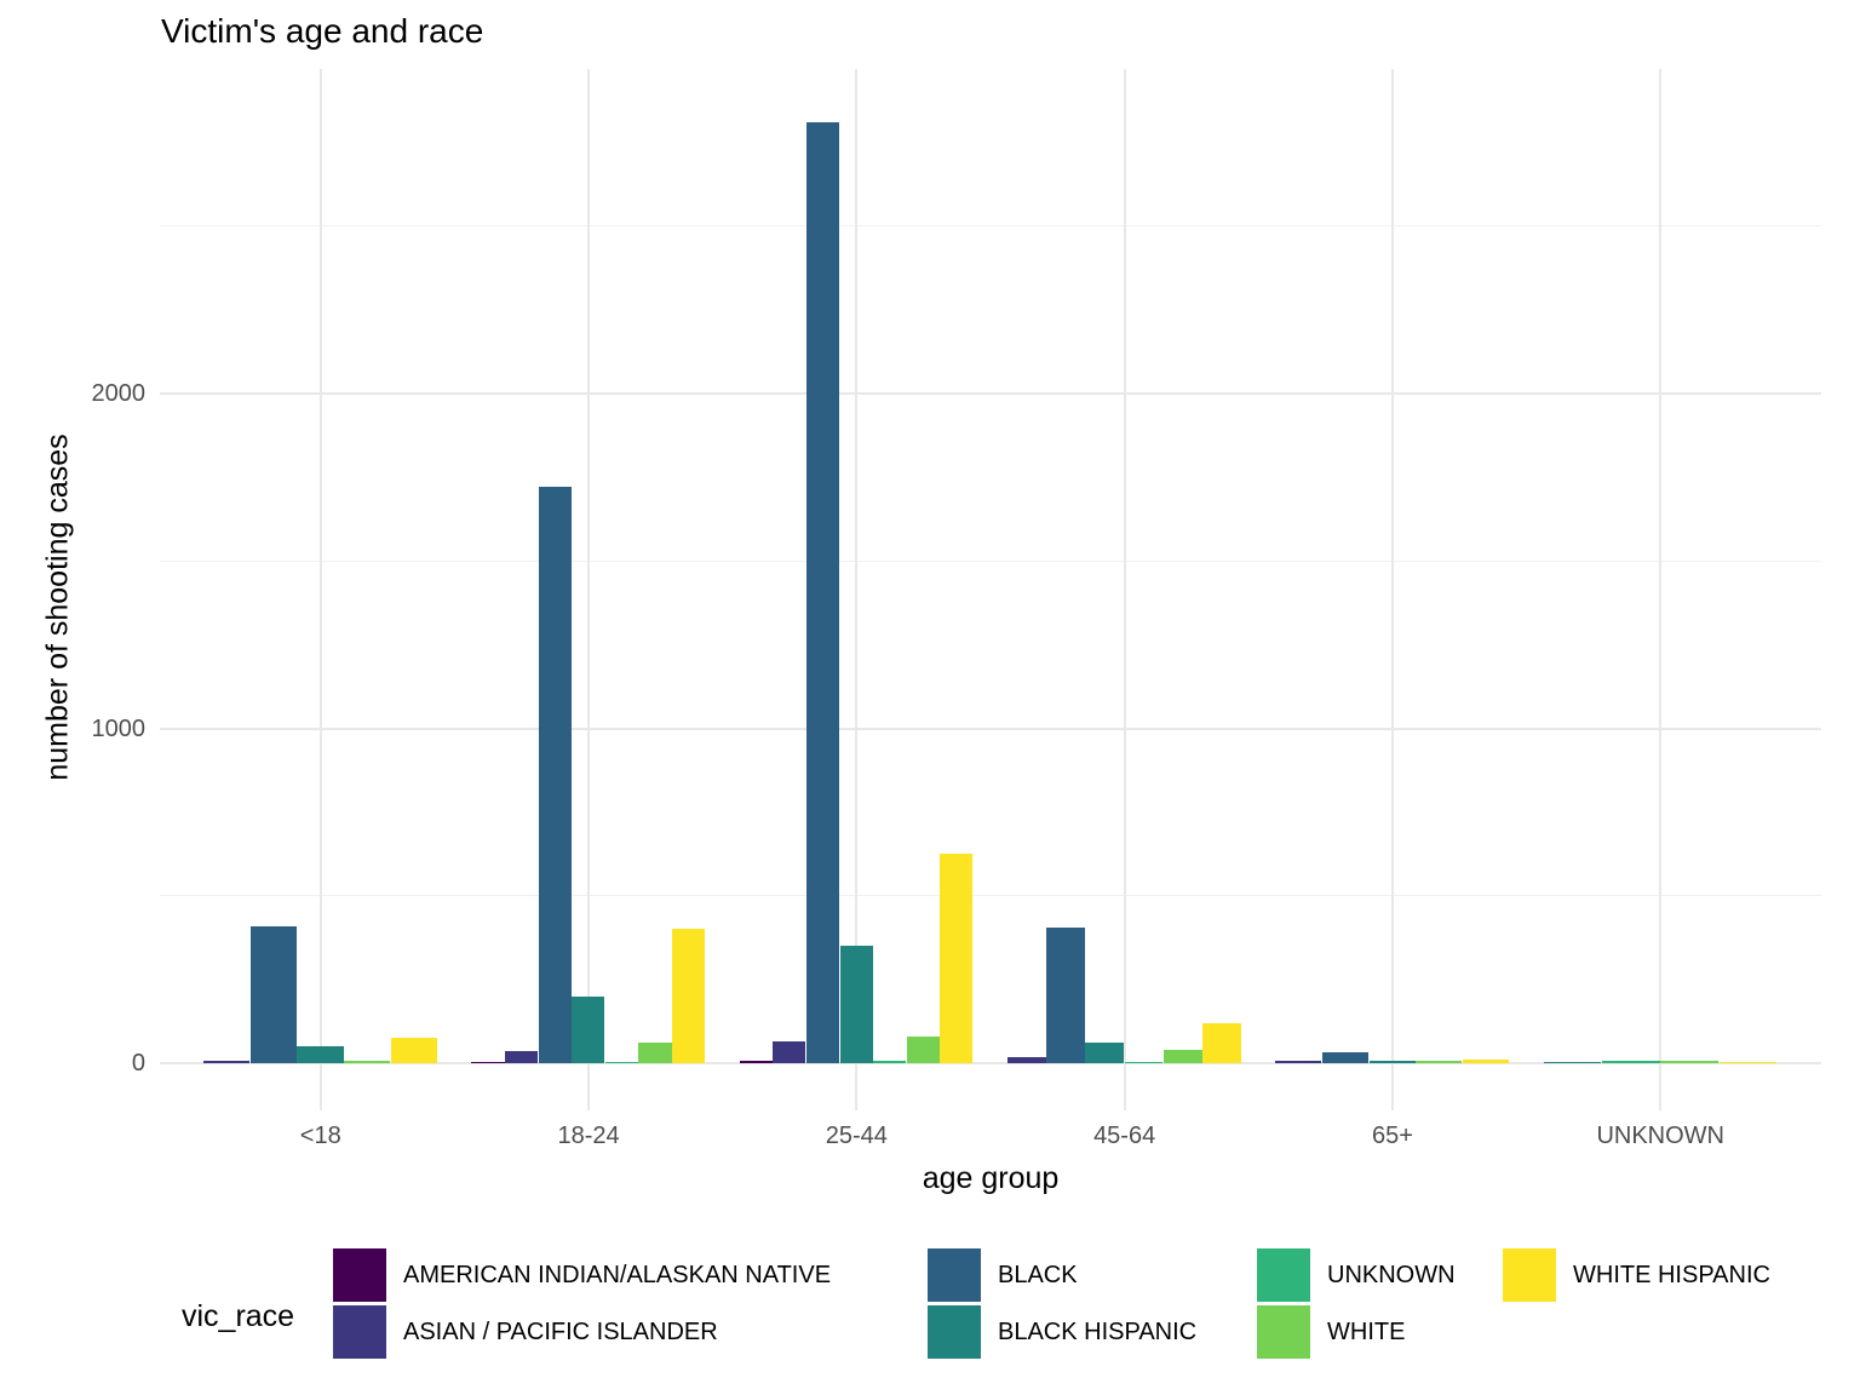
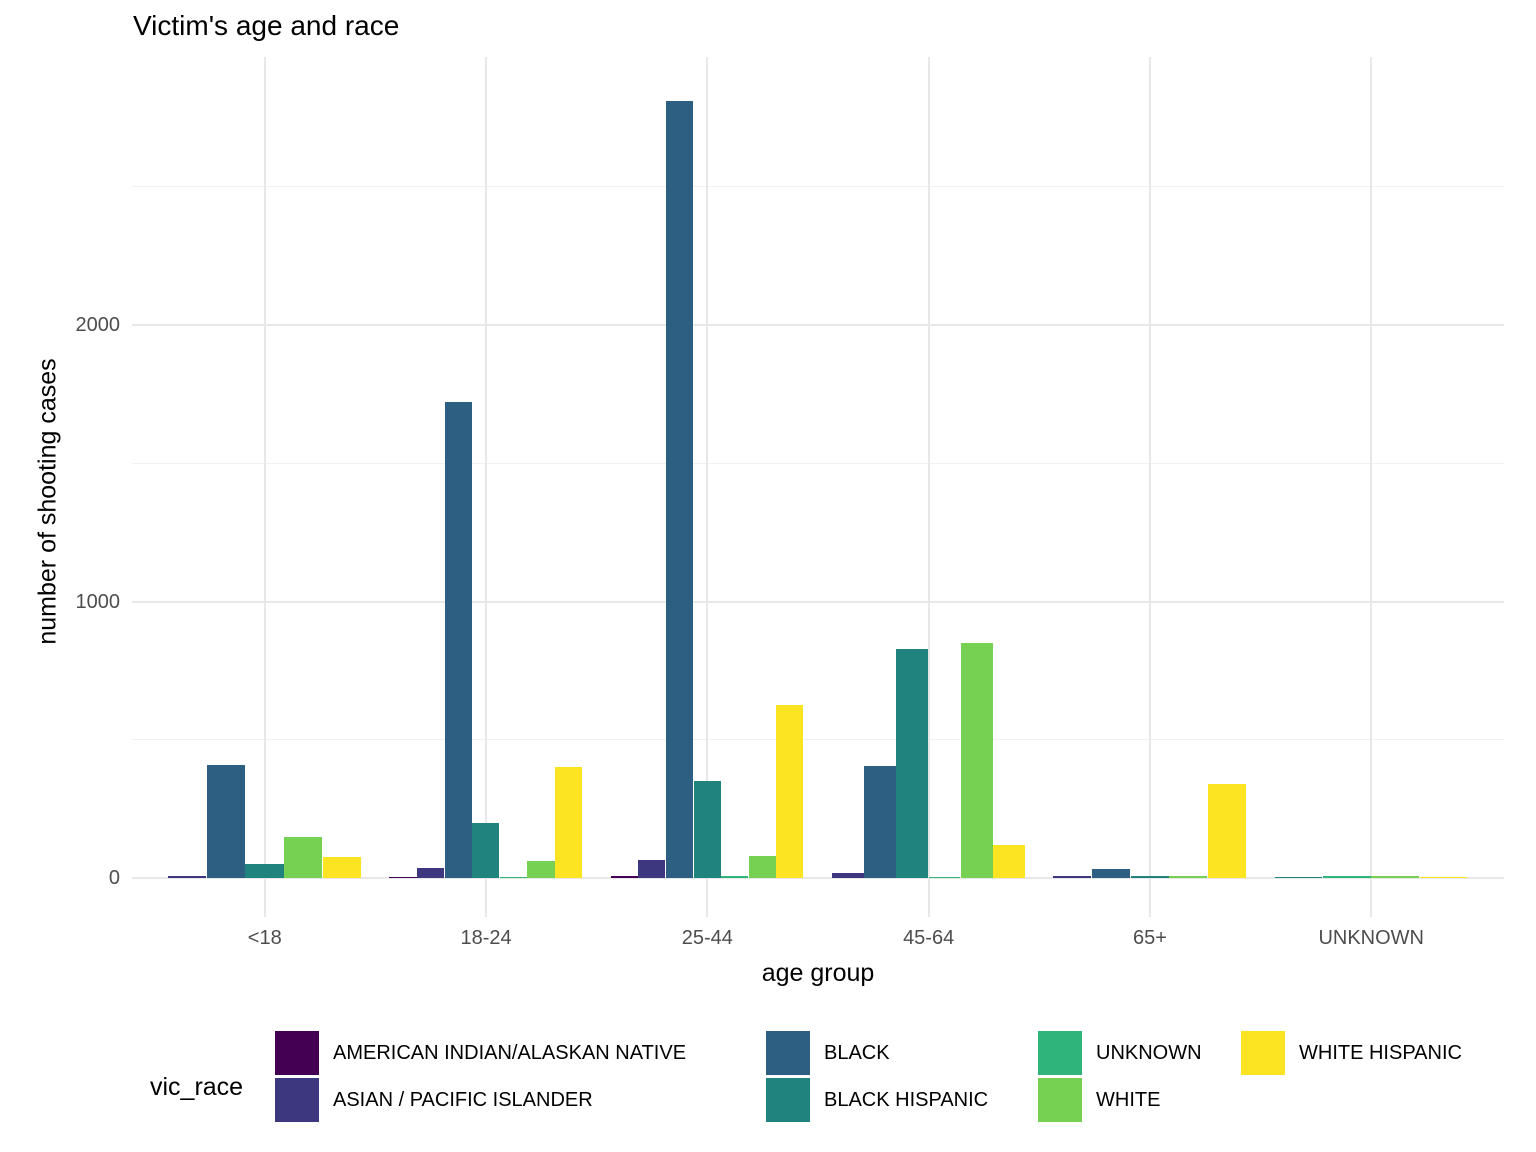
WHITE/<18: 10 -> 150
BLACK HISPANIC/45-64: 60 -> 830
WHITE/45-64: 40 -> 850
WHITE HISPANIC/65+: 10 -> 340
